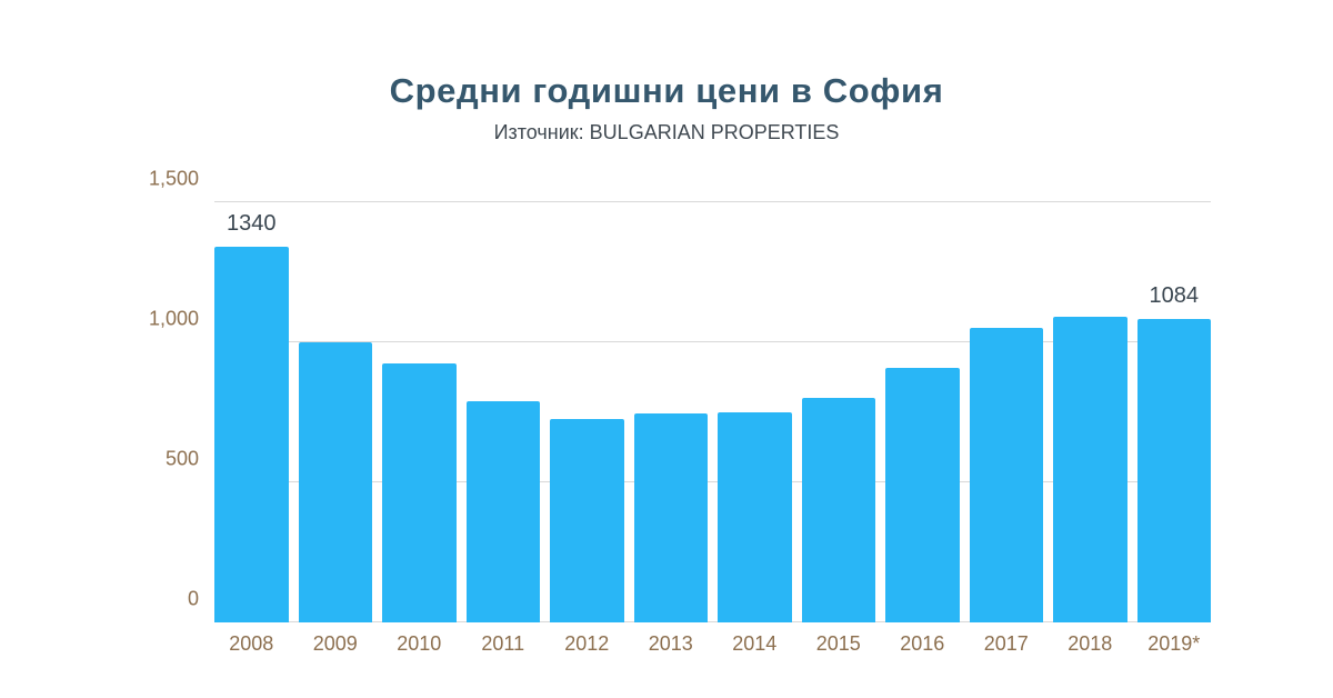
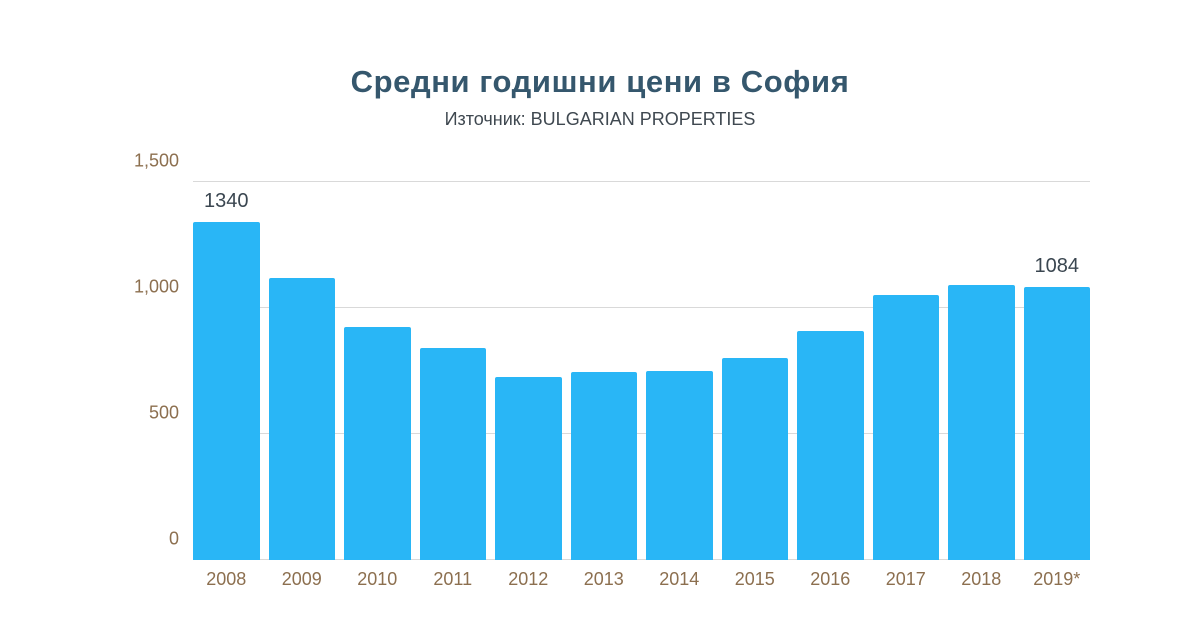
2009: 1000 -> 1120
2011: 790 -> 840
